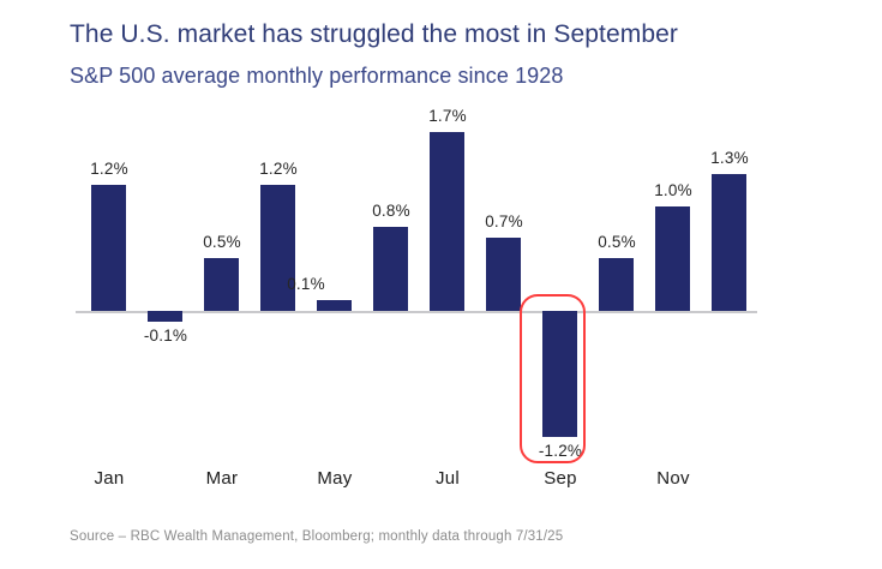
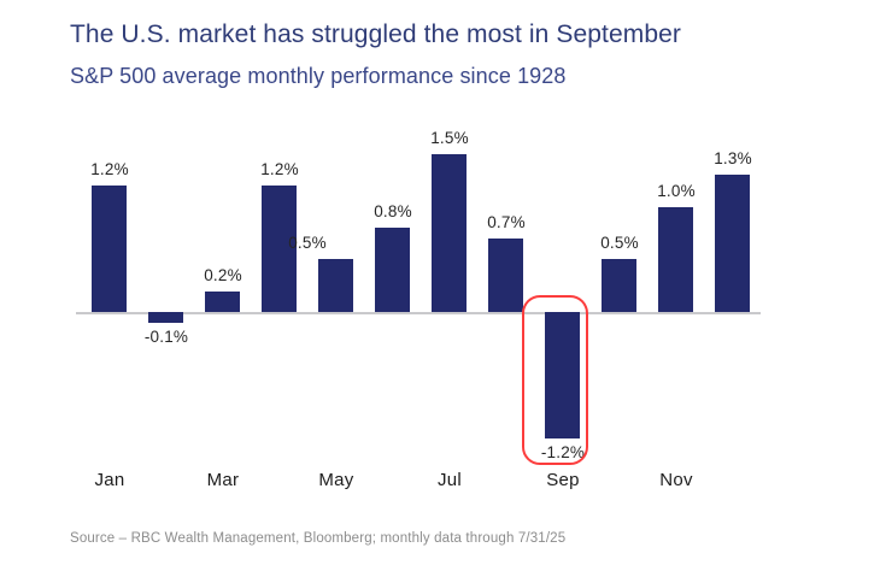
Mar: 0.5% -> 0.2%
May: 0.1% -> 0.5%
Jul: 1.7% -> 1.5%
